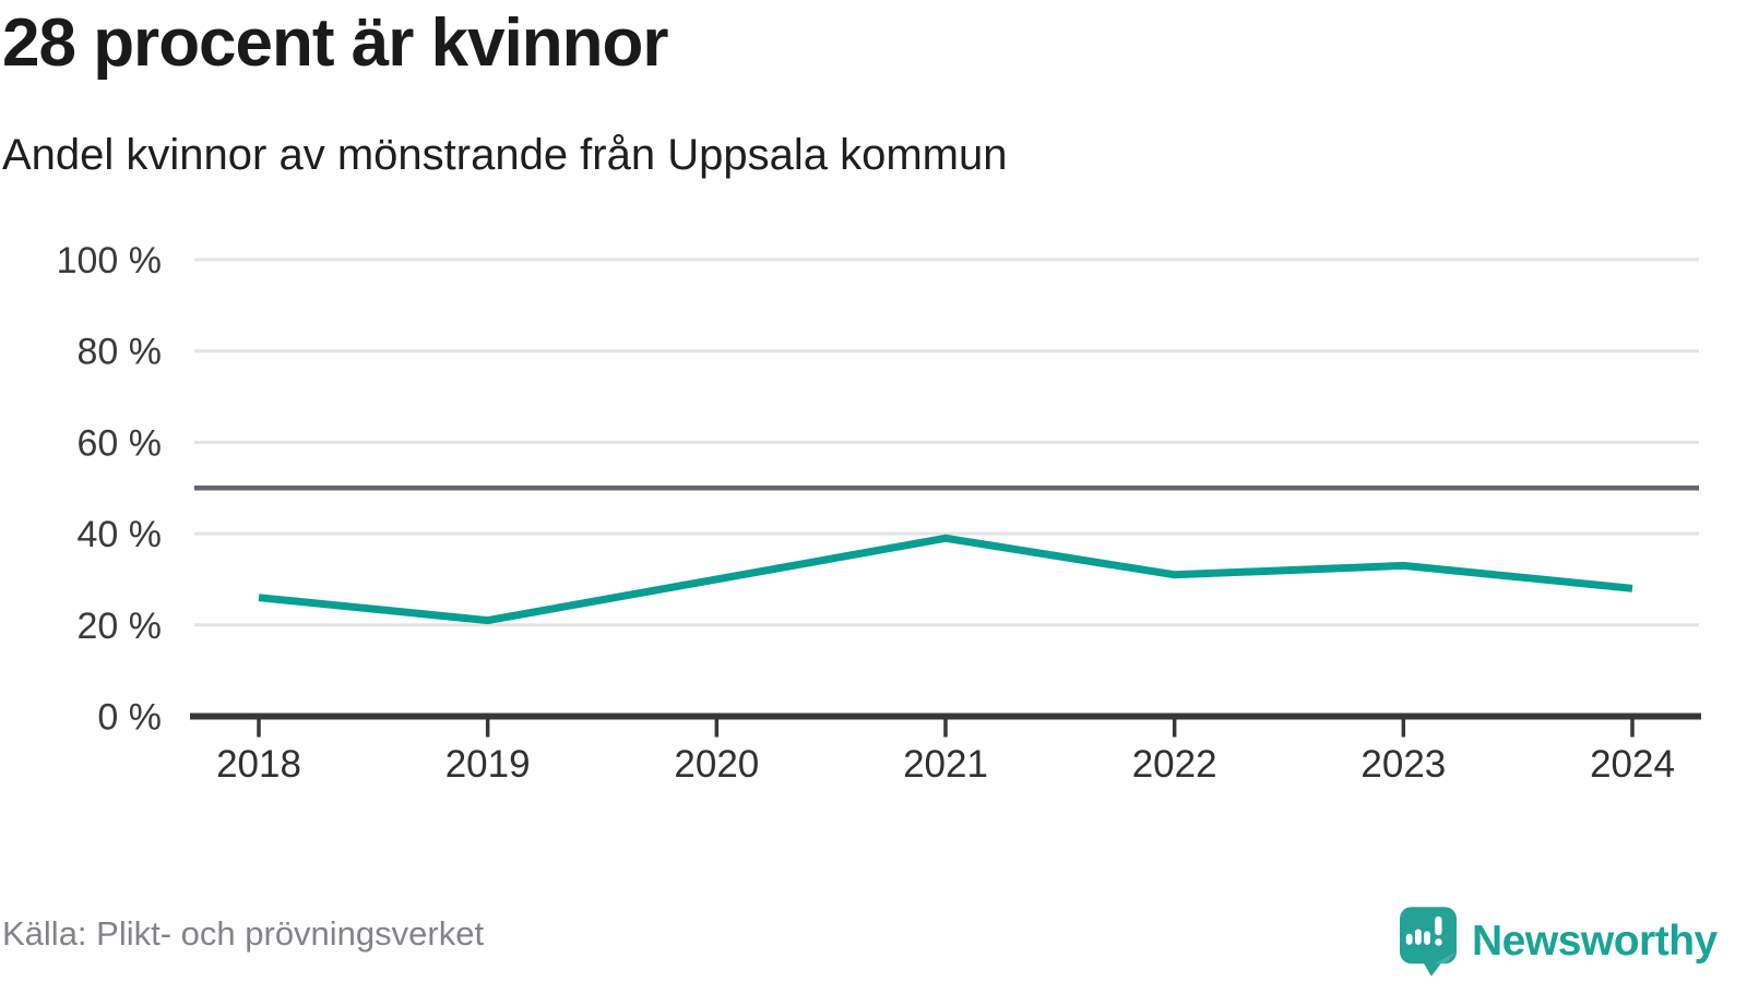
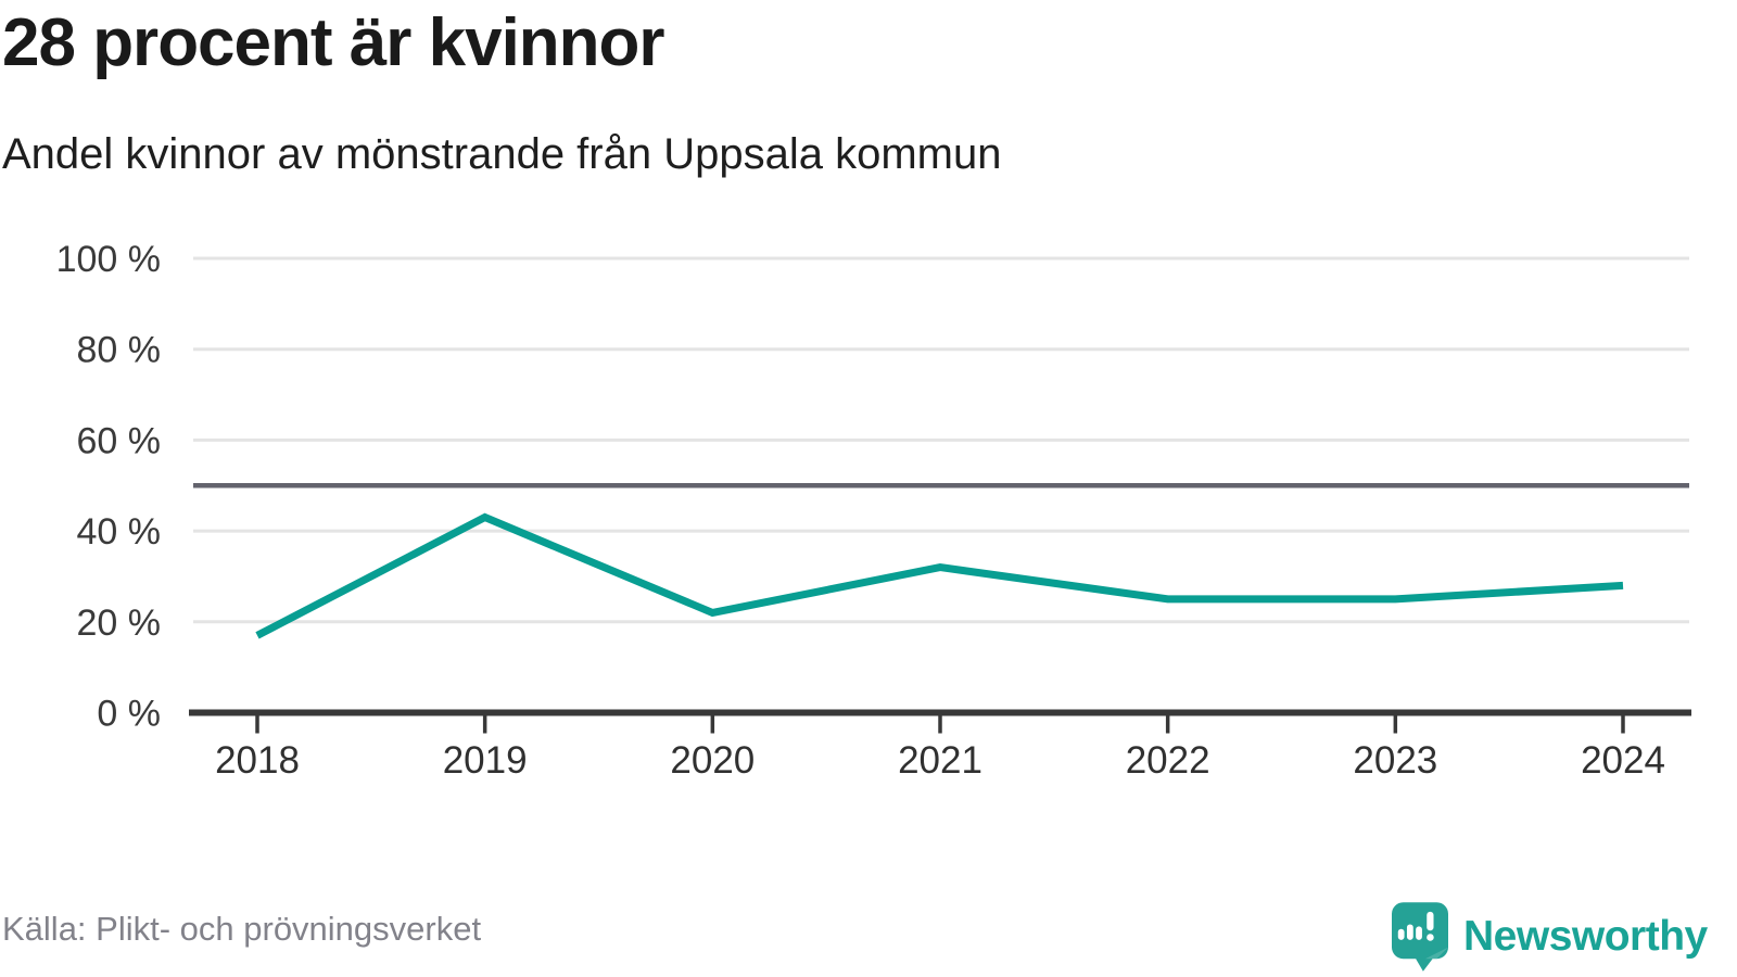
2018: 26% -> 17%
2019: 21% -> 43%
2020: 30% -> 22%
2021: 39% -> 32%
2022: 31% -> 25%
2023: 33% -> 25%
